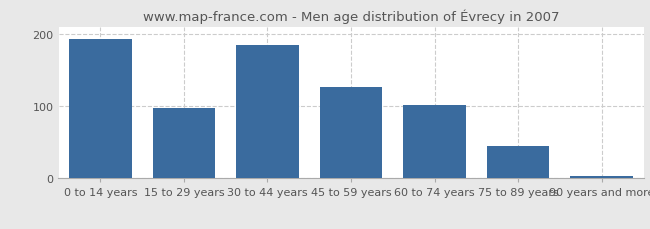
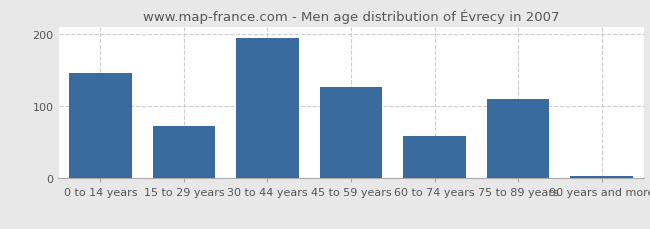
0 to 14 years: 193 -> 146
15 to 29 years: 98 -> 72
30 to 44 years: 184 -> 194
60 to 74 years: 101 -> 58
75 to 89 years: 45 -> 110
